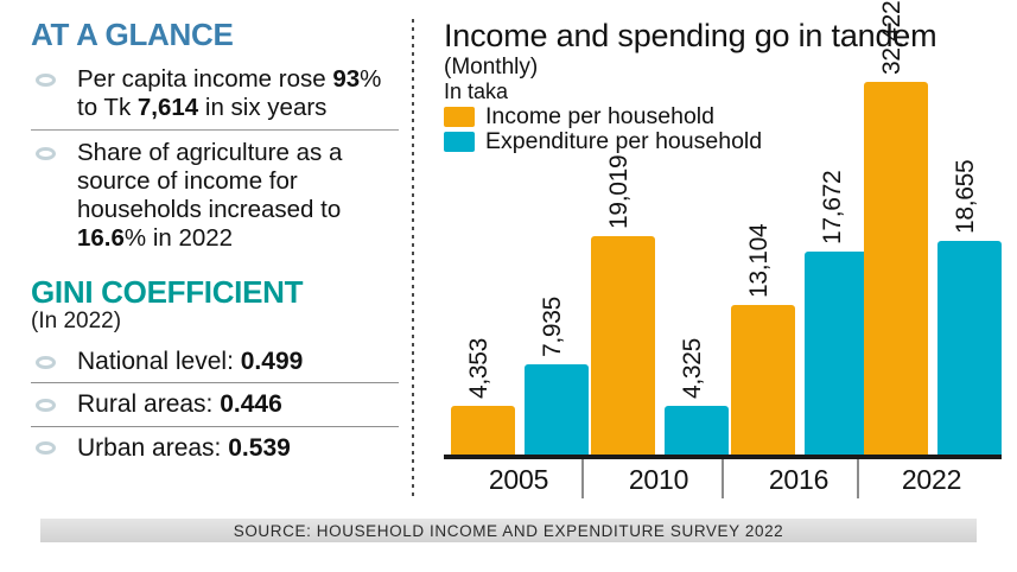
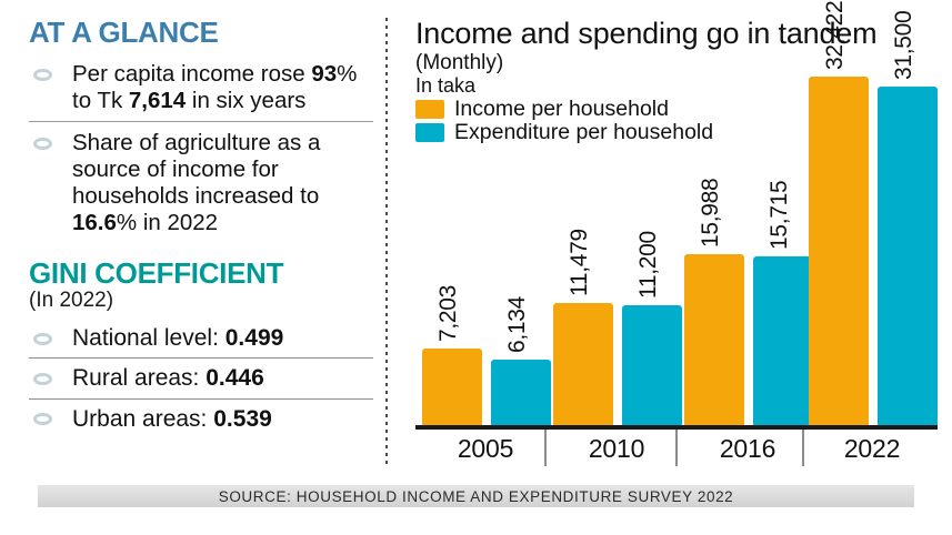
Income per household/2005: 4,353 -> 7,203
Expenditure per household/2005: 7,935 -> 6,134
Income per household/2010: 19,019 -> 11,479
Expenditure per household/2010: 4,325 -> 11,200
Income per household/2016: 13,104 -> 15,988
Expenditure per household/2016: 17,672 -> 15,715
Expenditure per household/2022: 18,655 -> 31,500
